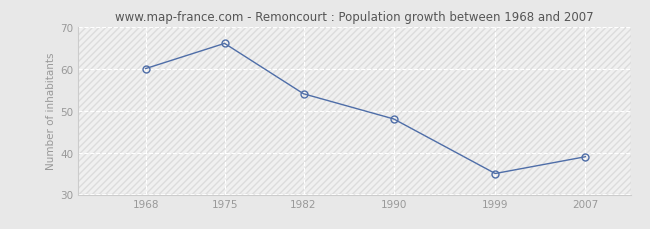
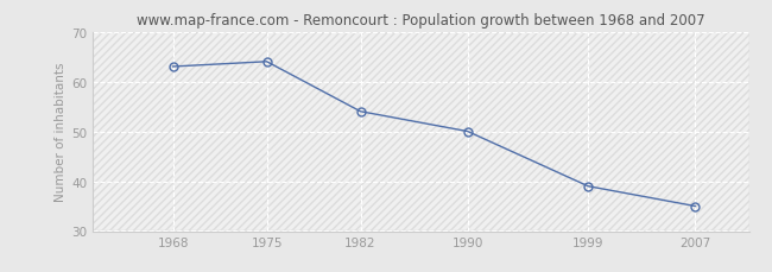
1968: 60 -> 63
1975: 66 -> 64
1990: 48 -> 50
1999: 35 -> 39
2007: 39 -> 35
